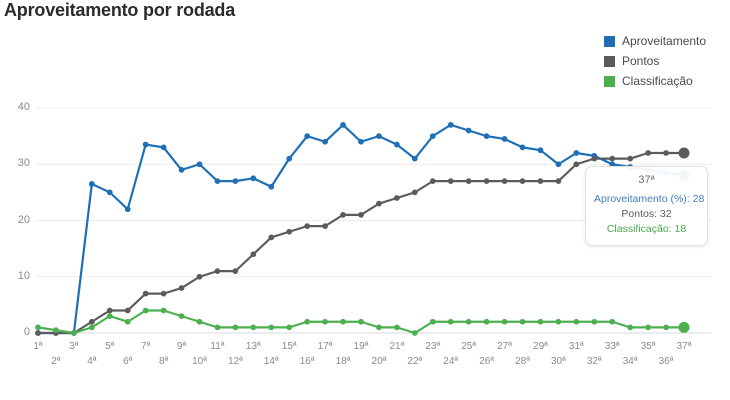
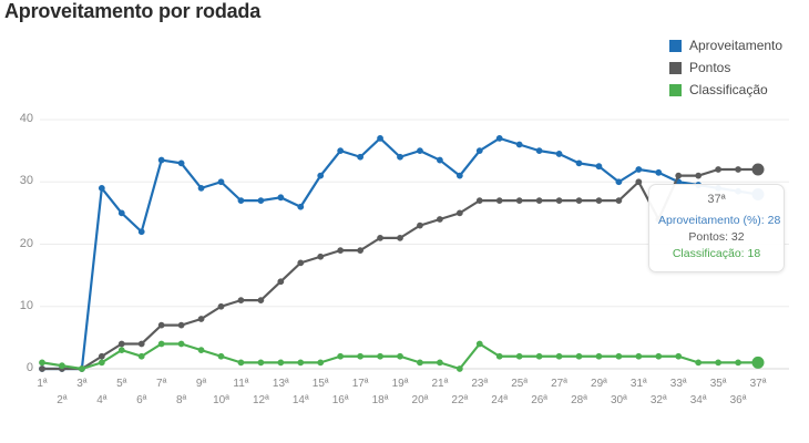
Aproveitamento/4ª: 26 -> 29
Classificação/23ª: 2 -> 4
Pontos/32ª: 31 -> 24
